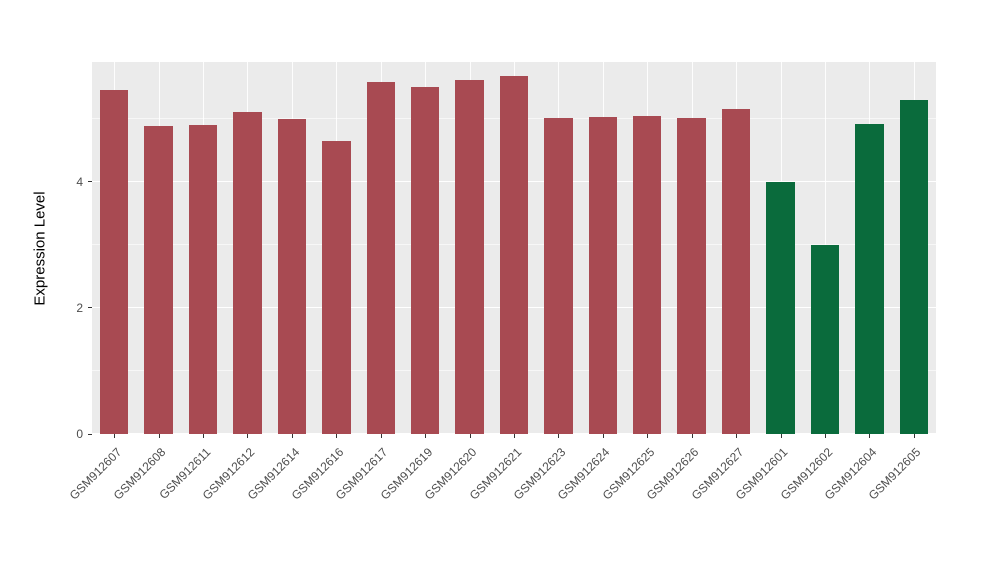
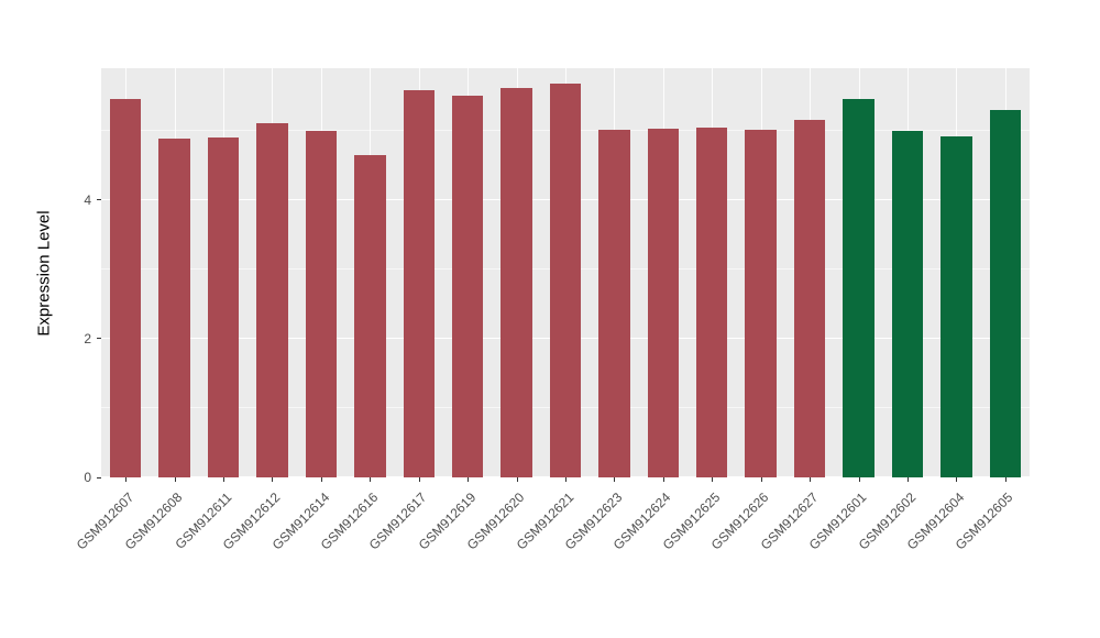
GSM912601: 4.0 -> 5.5
GSM912602: 3.0 -> 5.0
